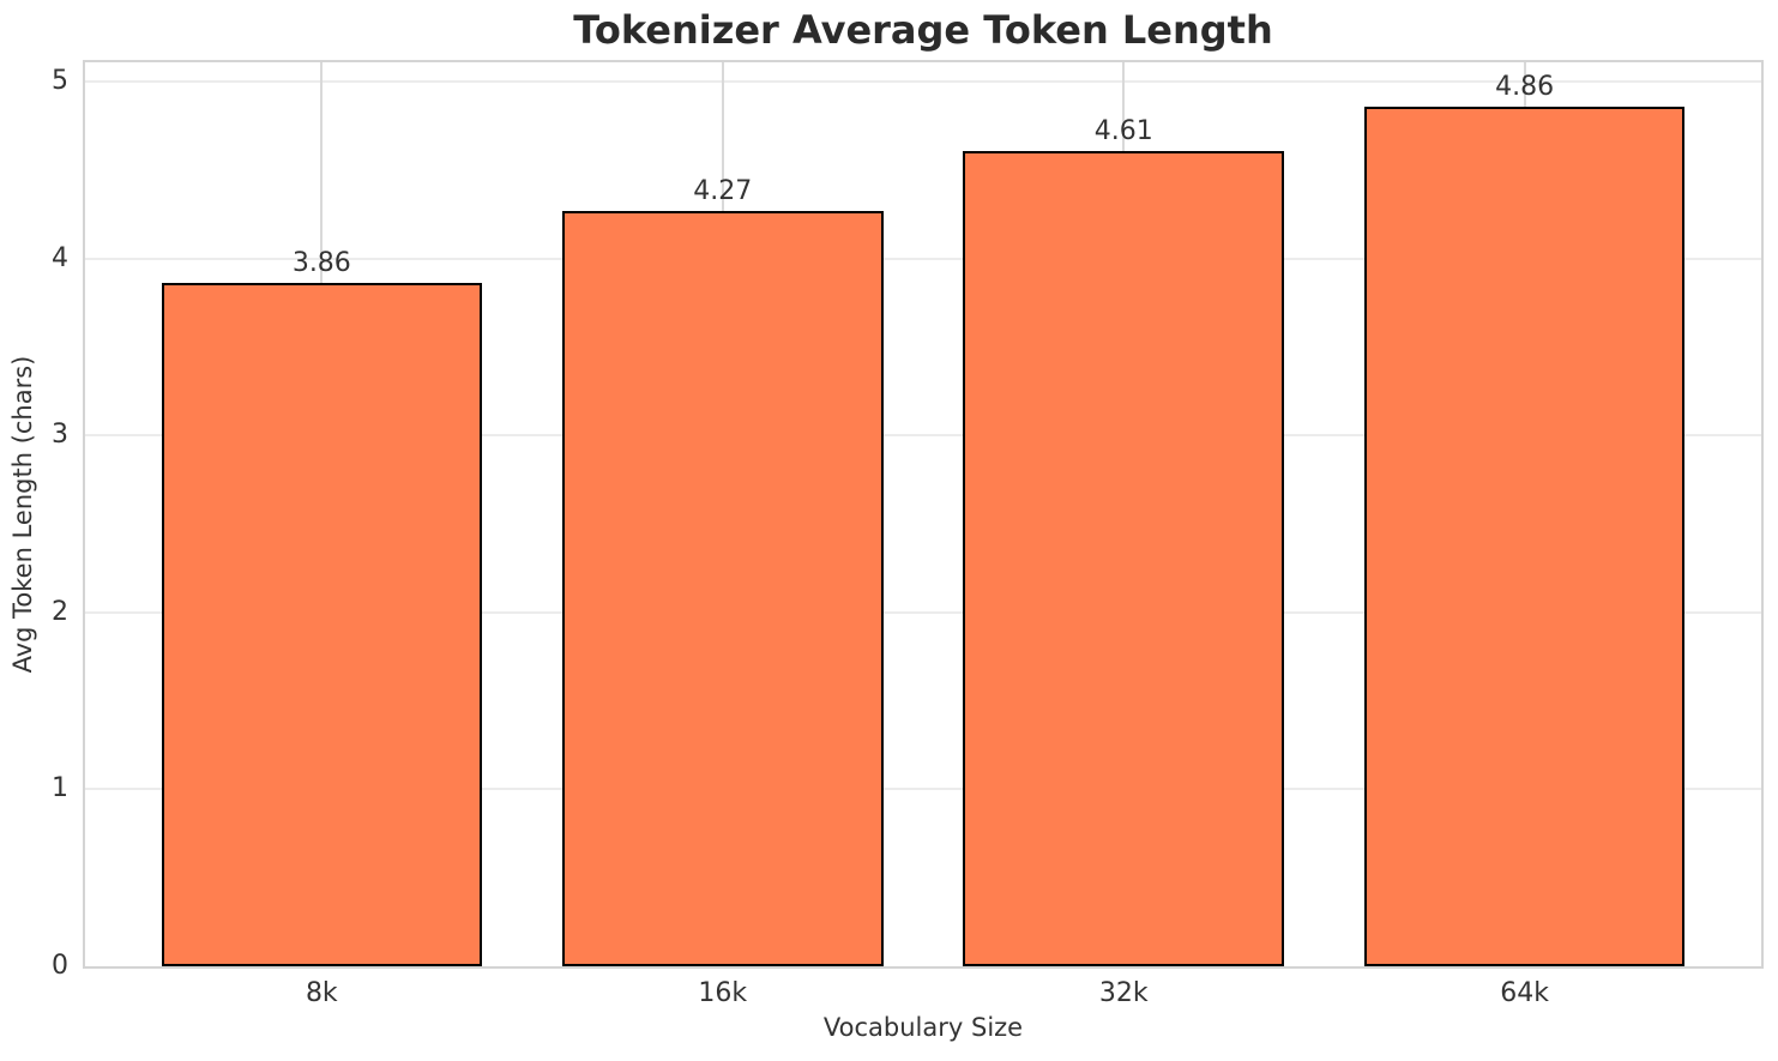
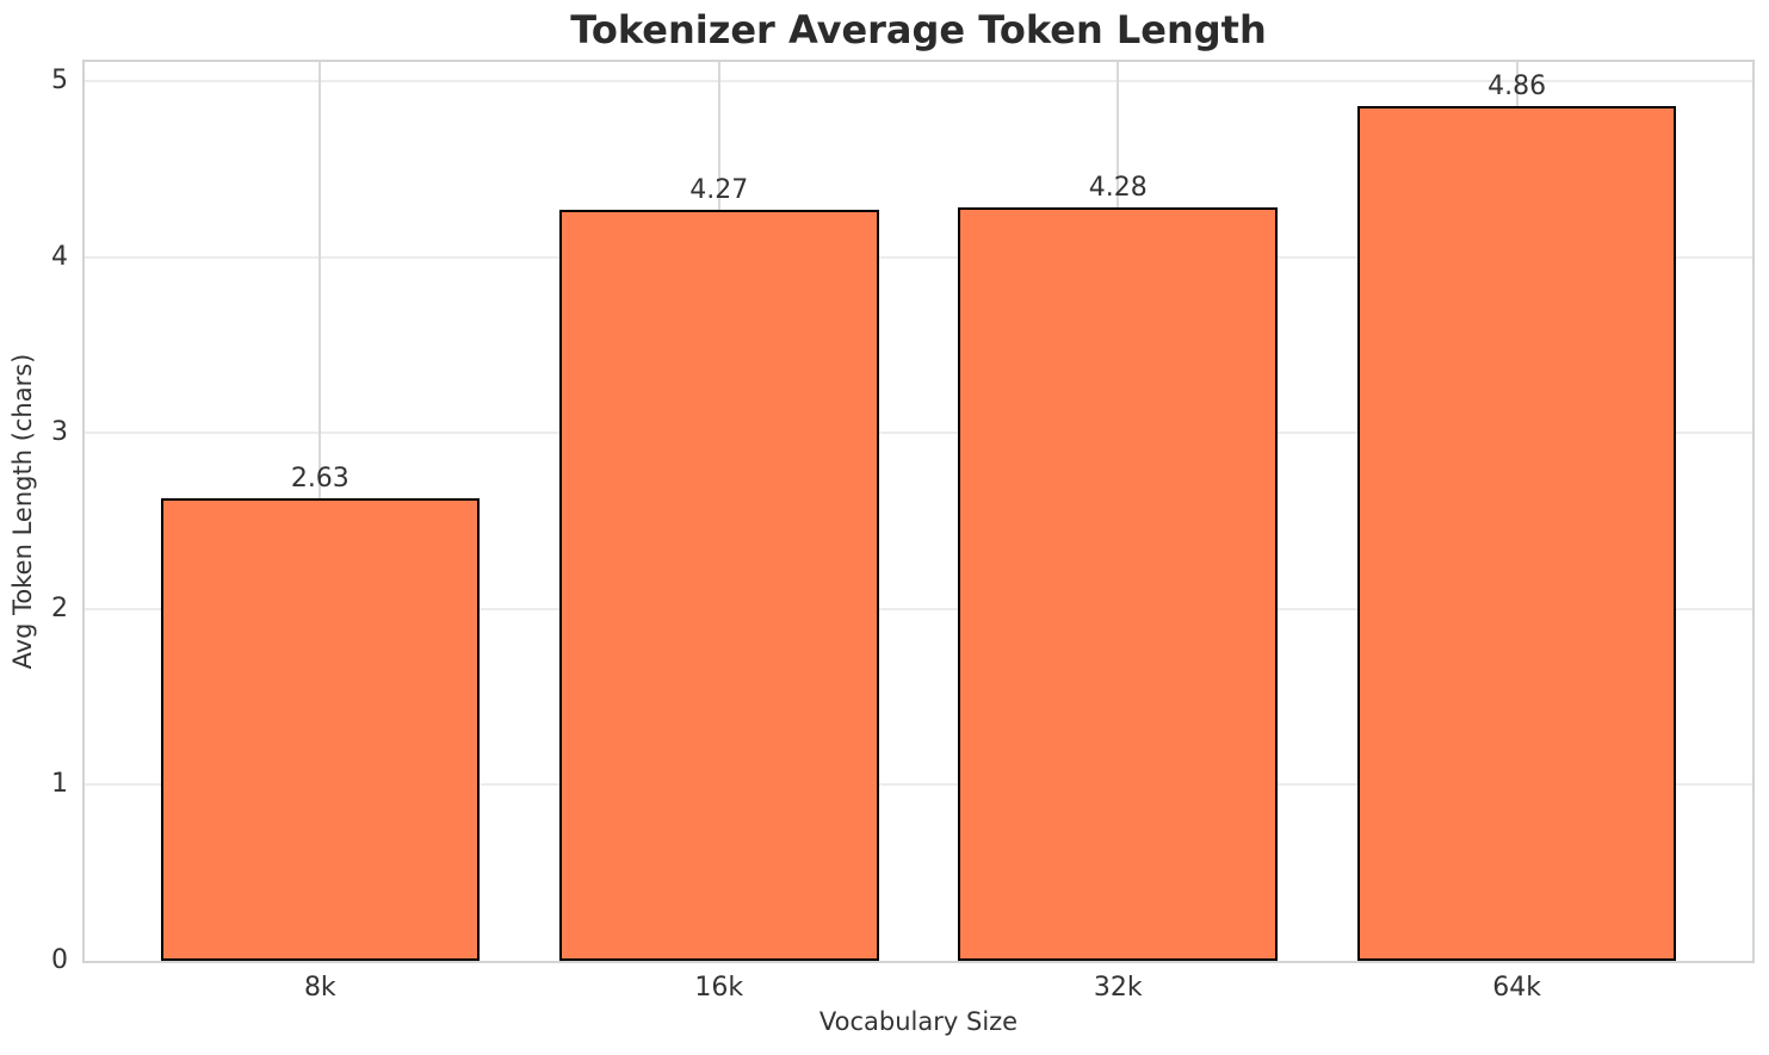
8k: 3.86 -> 2.63
32k: 4.61 -> 4.28
